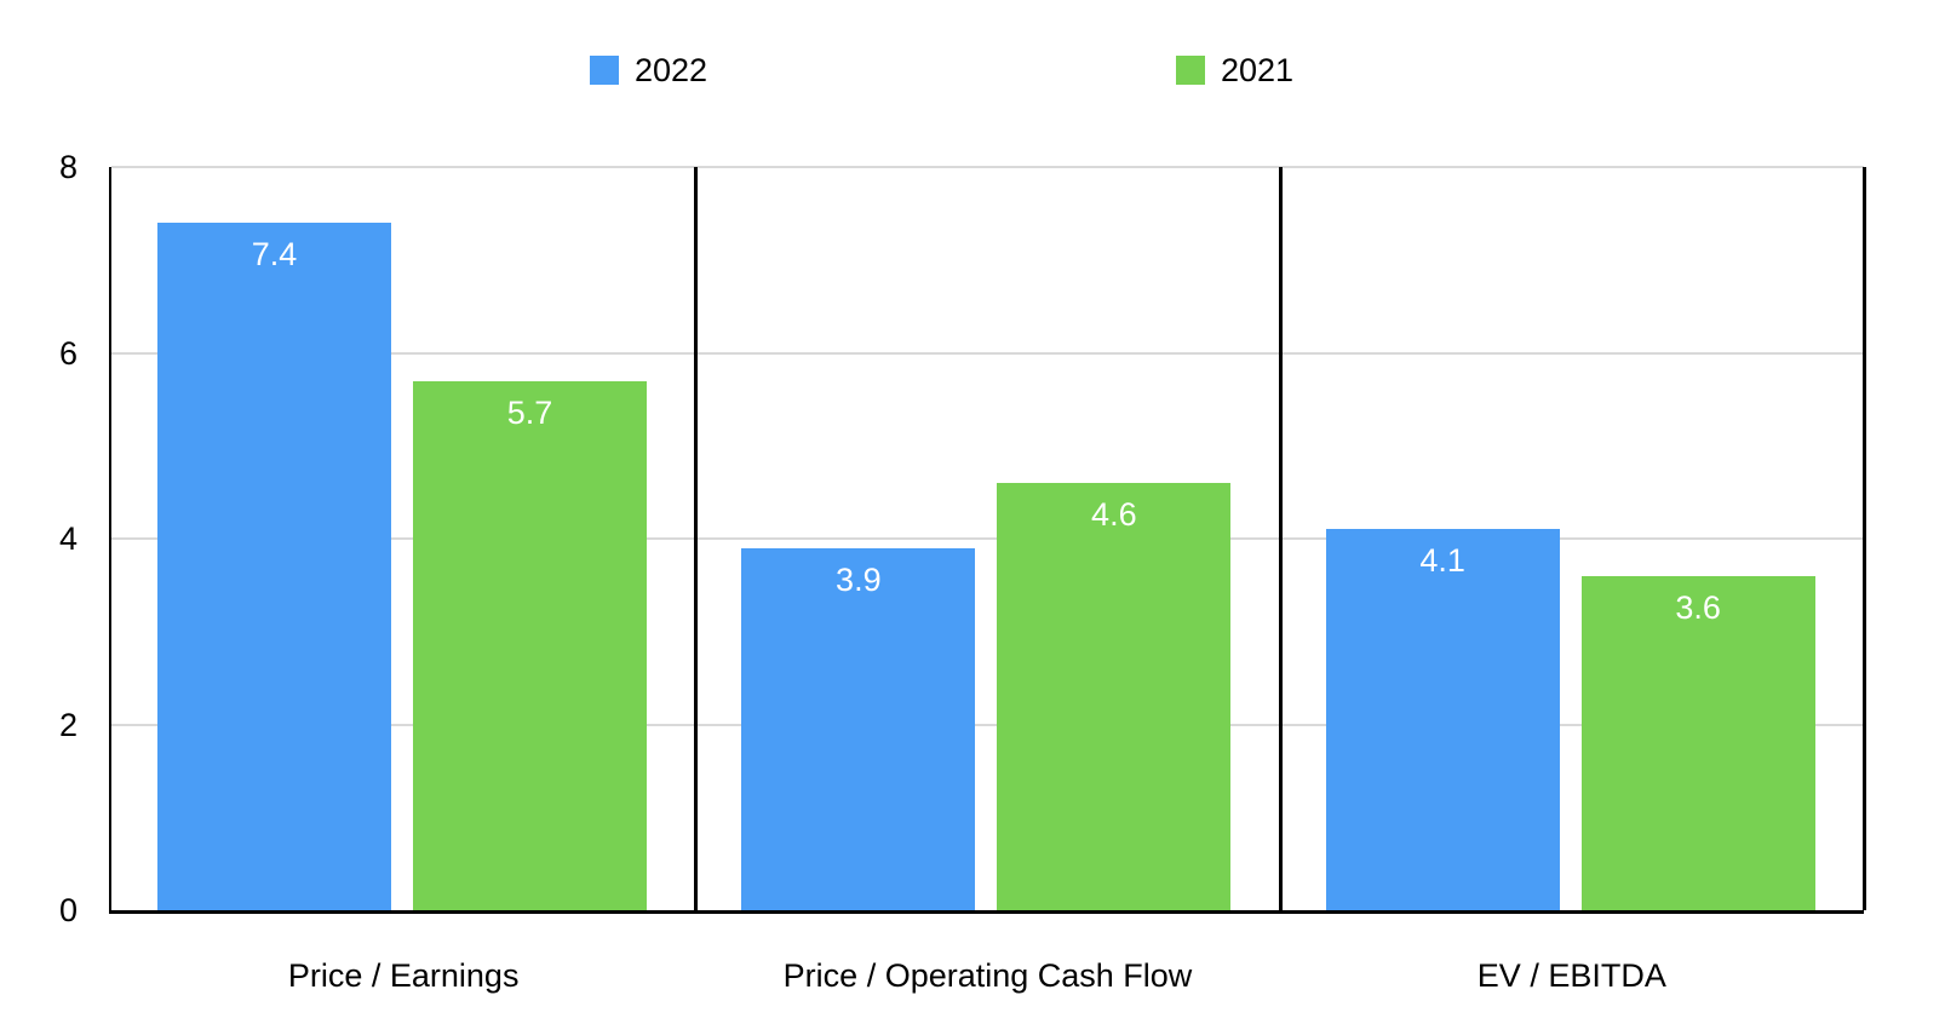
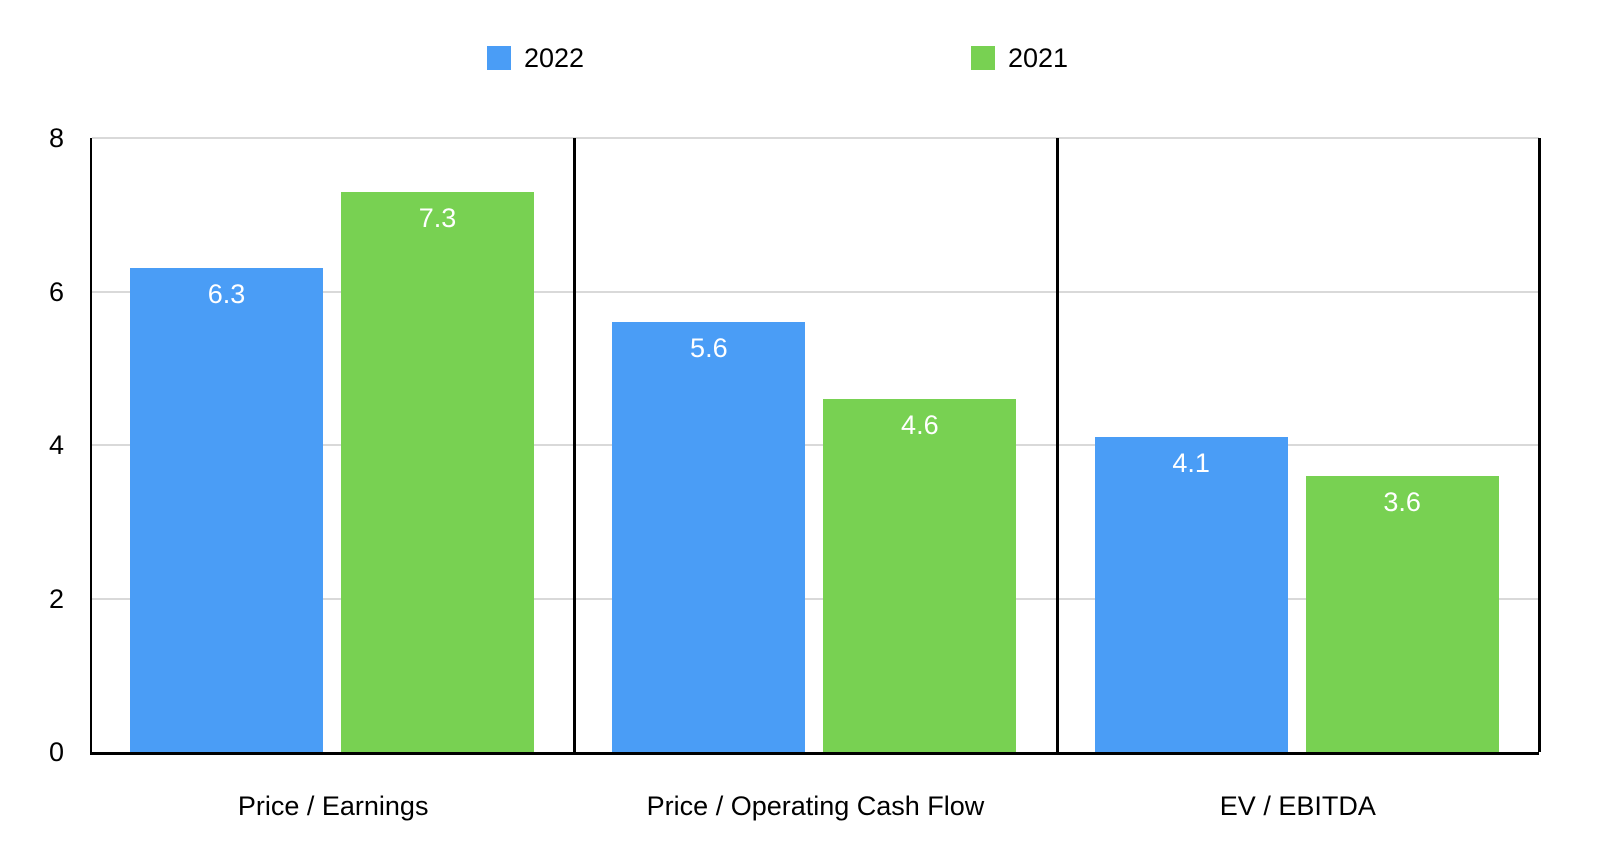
2022/Price / Earnings: 7.4 -> 6.3
2021/Price / Earnings: 5.7 -> 7.3
2022/Price / Operating Cash Flow: 3.9 -> 5.6
